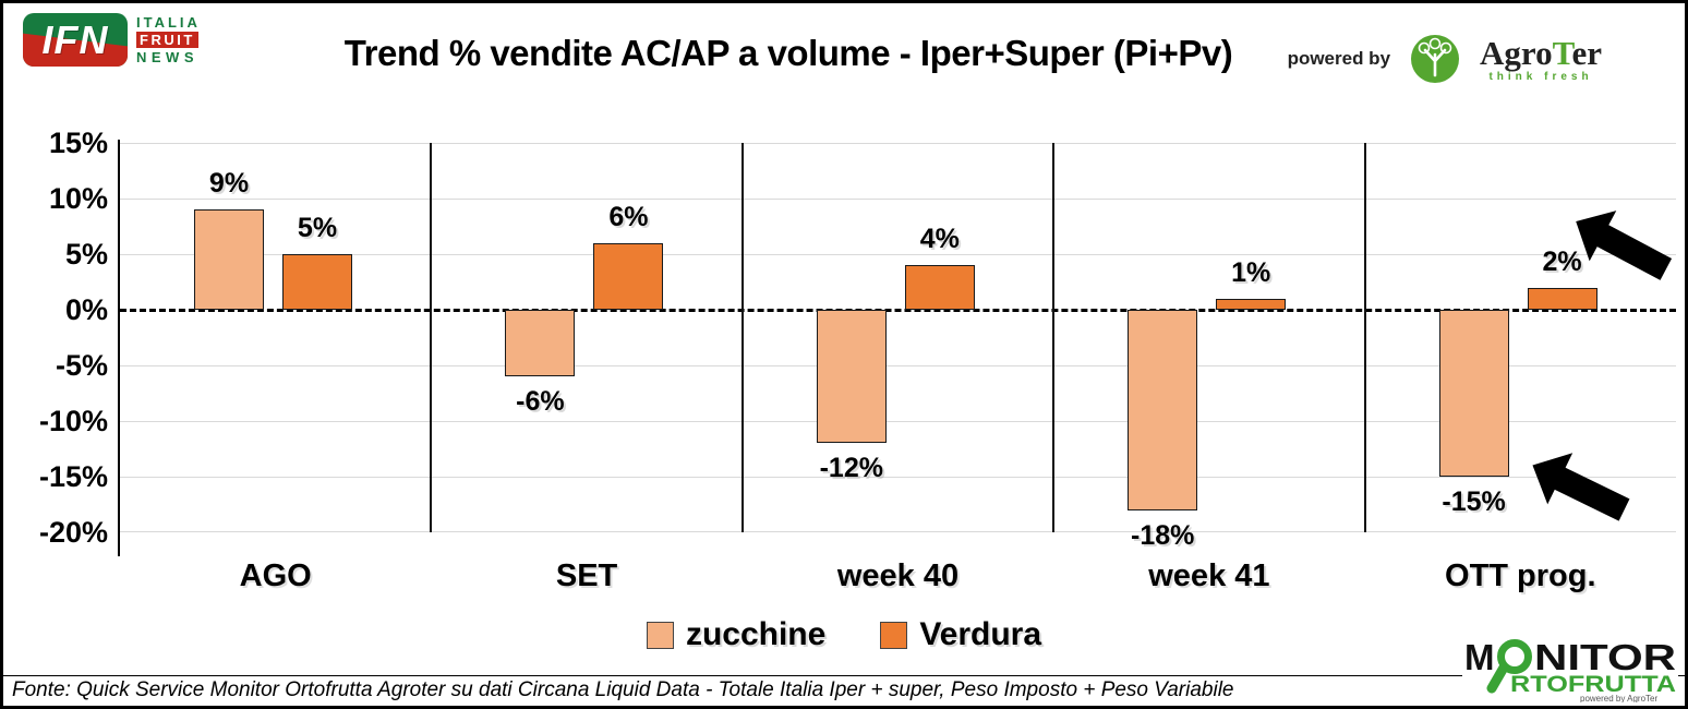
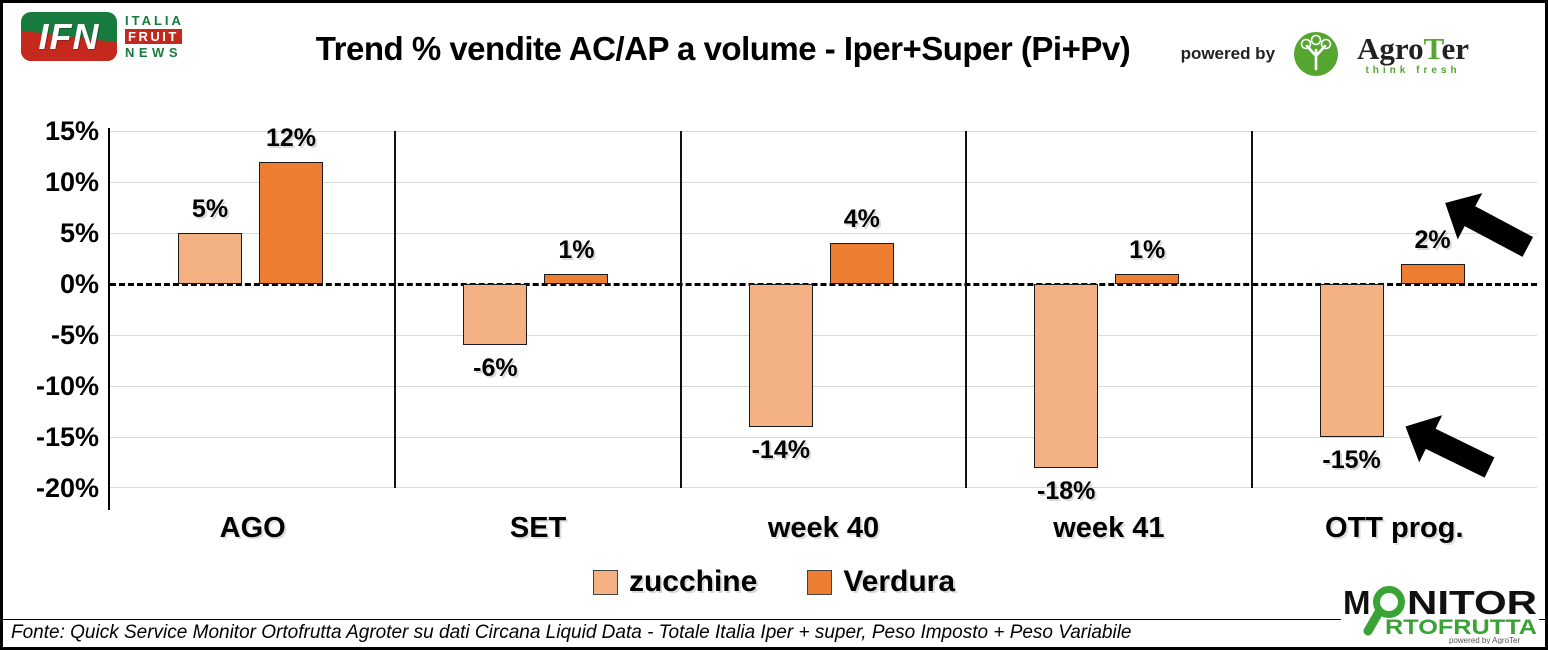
zucchine/AGO: 9% -> 5%
Verdura/AGO: 5% -> 12%
Verdura/SET: 6% -> 1%
zucchine/week 40: -12% -> -14%
